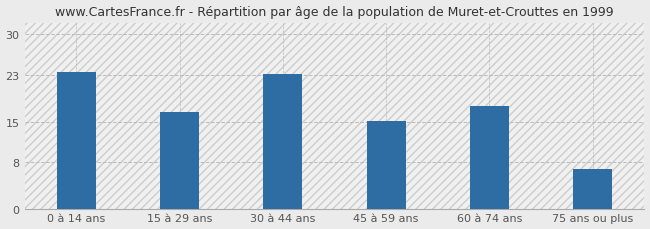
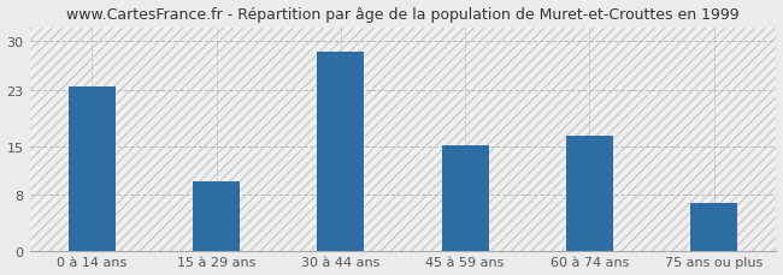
15 à 29 ans: 16.6 -> 10.0
30 à 44 ans: 23.2 -> 28.5
60 à 74 ans: 17.6 -> 16.5
